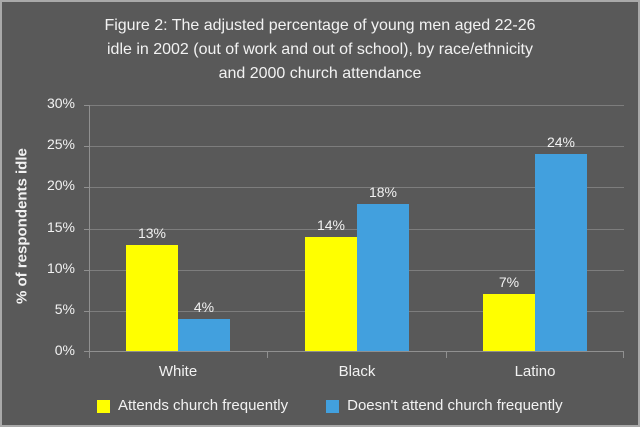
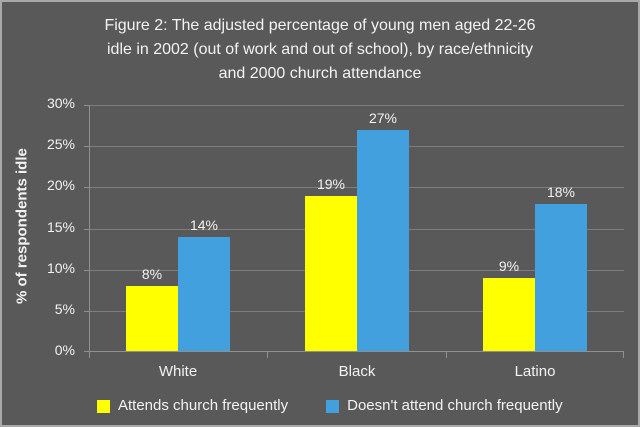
Attends church frequently/White: 13% -> 8%
Doesn't attend church frequently/White: 4% -> 14%
Attends church frequently/Black: 14% -> 19%
Doesn't attend church frequently/Black: 18% -> 27%
Attends church frequently/Latino: 7% -> 9%
Doesn't attend church frequently/Latino: 24% -> 18%
